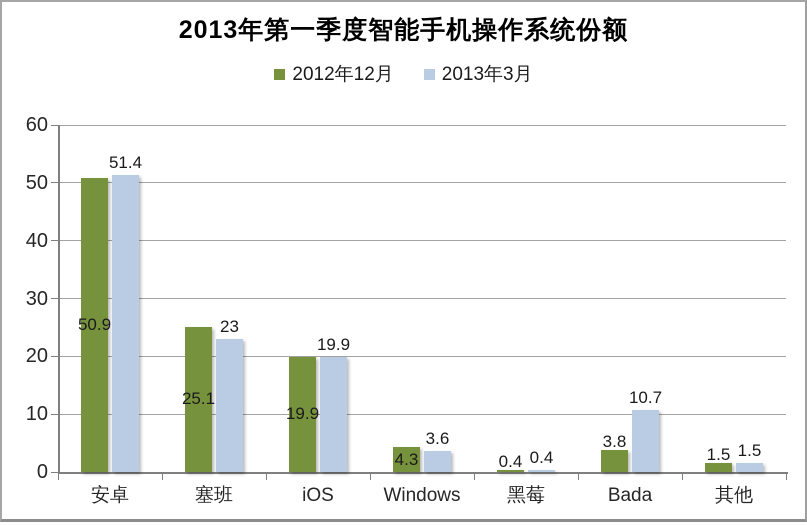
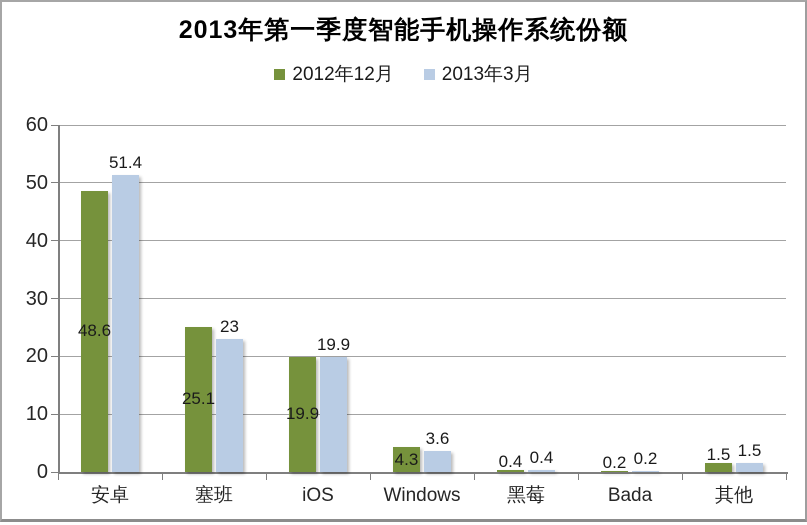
2012年12月/安卓: 50.9 -> 48.6
2012年12月/Bada: 3.8 -> 0.2
2013年3月/Bada: 10.7 -> 0.2
